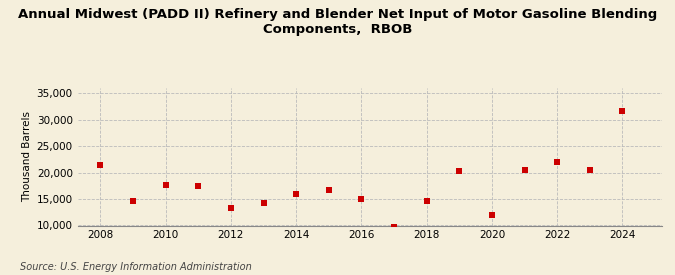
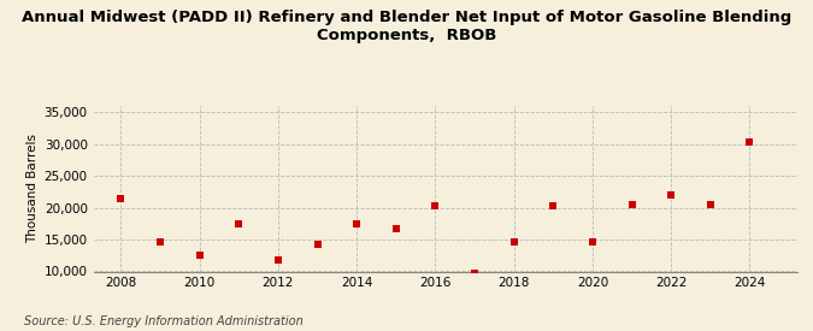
2010: 17,600 -> 12,600
2012: 13,400 -> 11,800
2014: 15,900 -> 17,400
2016: 15,000 -> 20,400
2020: 12,000 -> 14,600
2024: 31,700 -> 30,400
